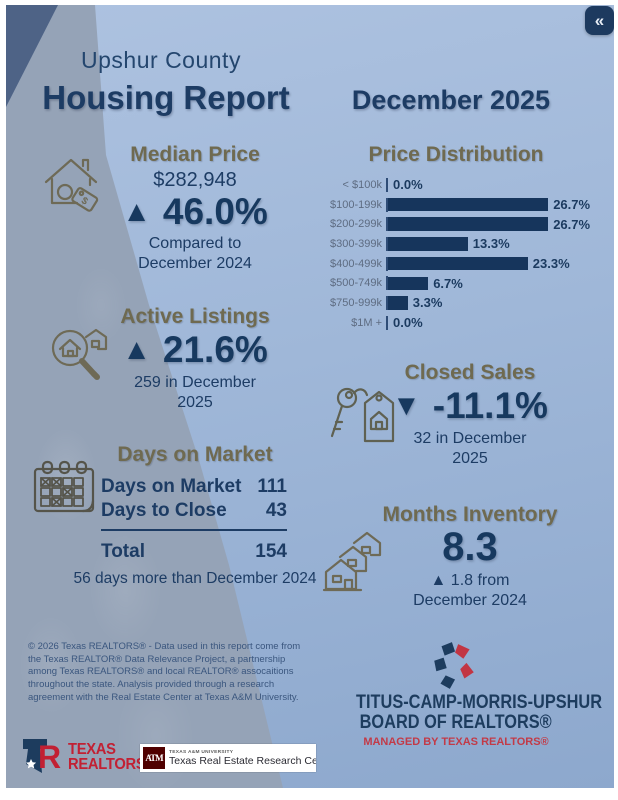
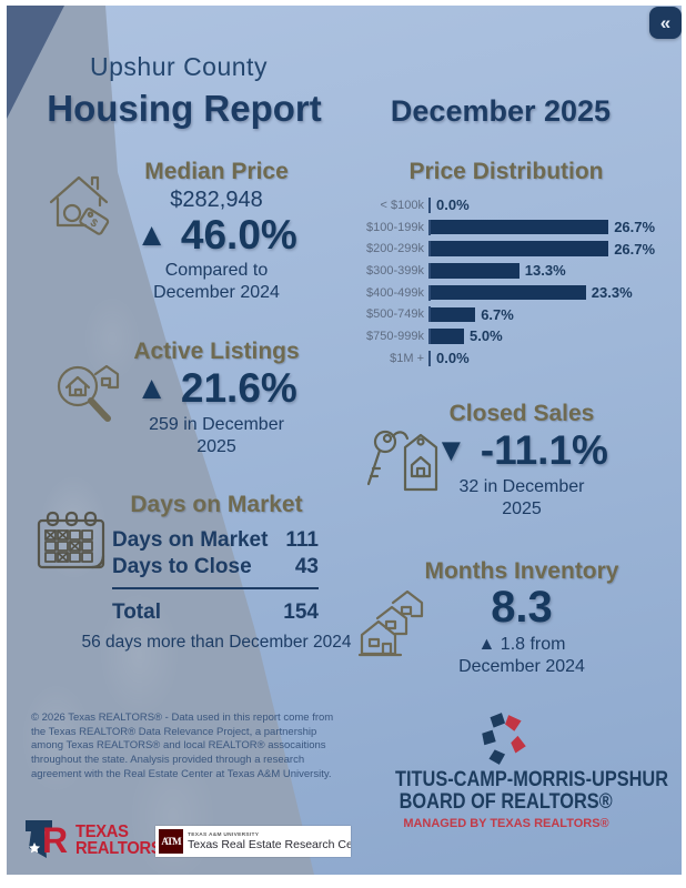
$750-999k: 3.3% -> 5.0%
